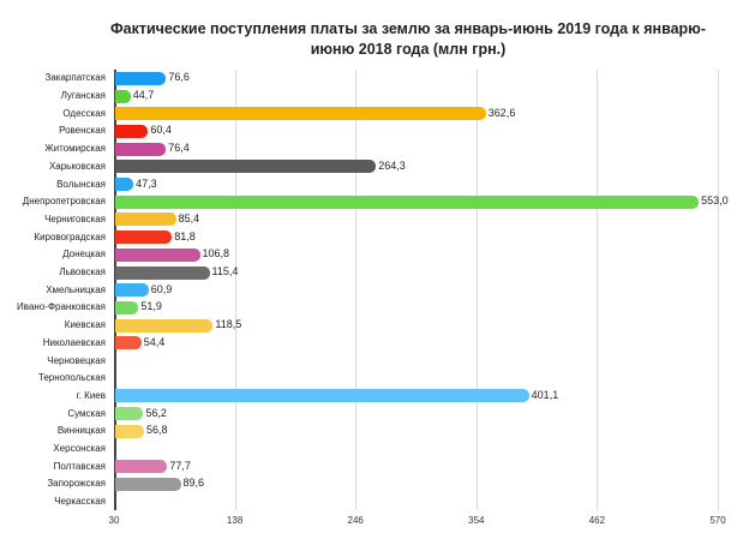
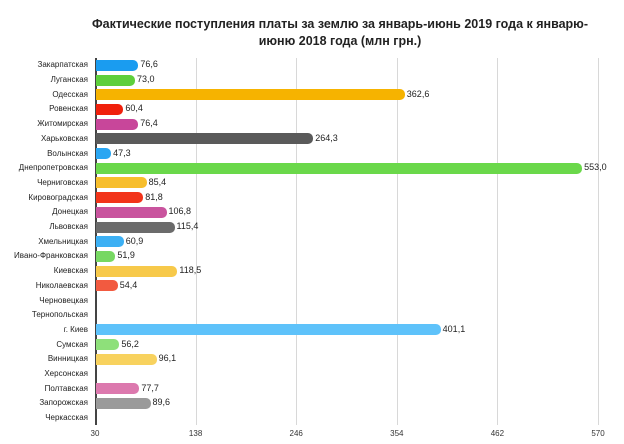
Луганская: 44,7 -> 73,0
Винницкая: 56,8 -> 96,1
